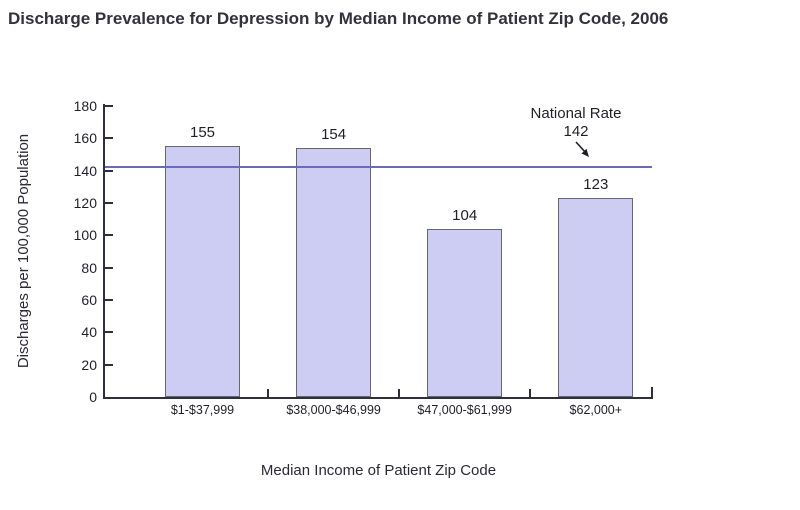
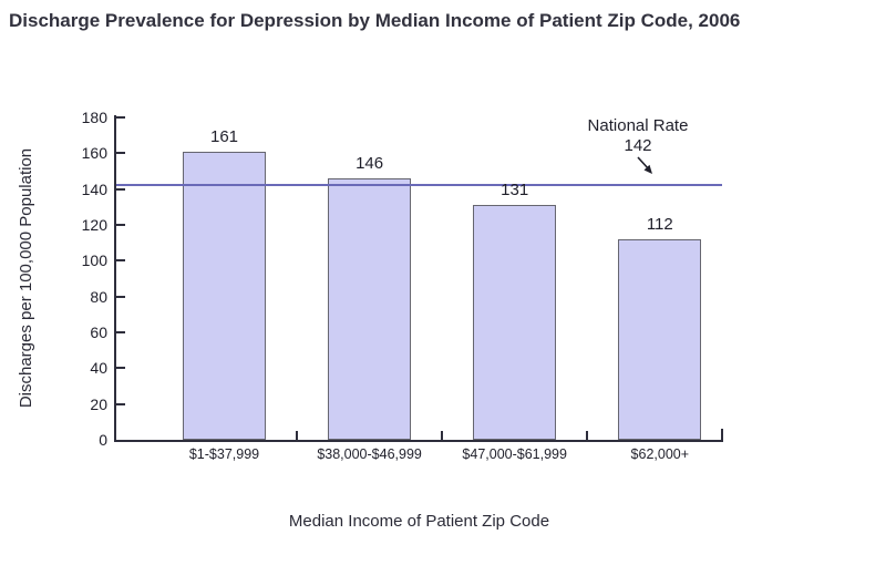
$1-$37,999: 155 -> 161
$38,000-$46,999: 154 -> 146
$47,000-$61,999: 104 -> 131
$62,000+: 123 -> 112
